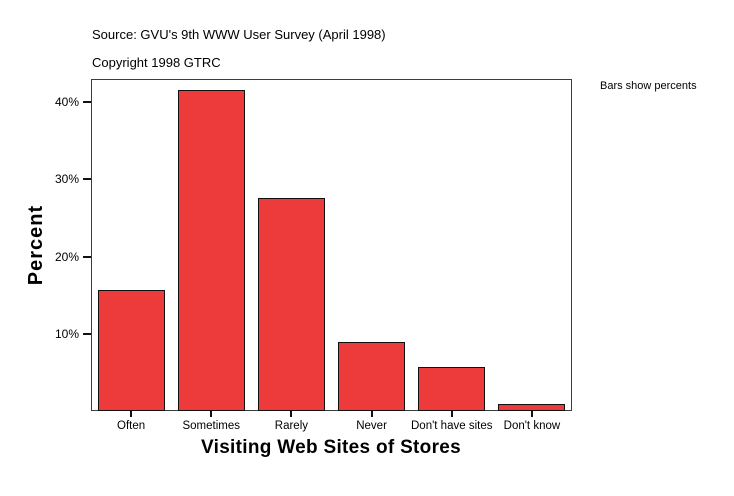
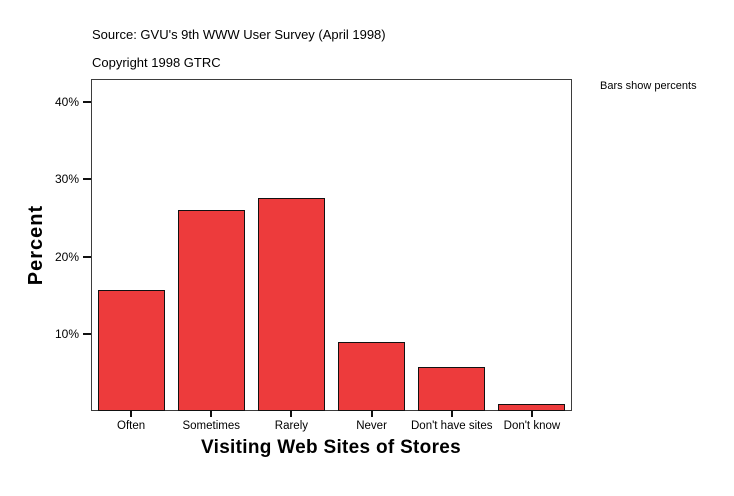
Sometimes: 42% -> 26%
